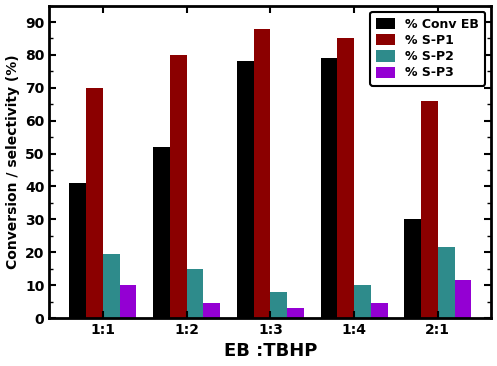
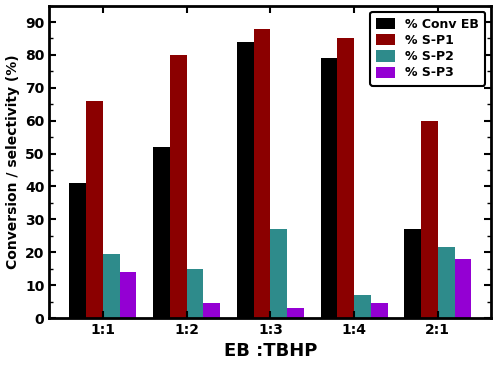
% S-P1/1:1: 70 -> 66
% S-P3/1:1: 10.0 -> 14.0
% Conv EB/1:3: 78 -> 84
% S-P2/1:3: 8.0 -> 27.0
% S-P2/1:4: 10.0 -> 7.0
% Conv EB/2:1: 30 -> 27
% S-P1/2:1: 66 -> 60
% S-P3/2:1: 11.5 -> 18.0
